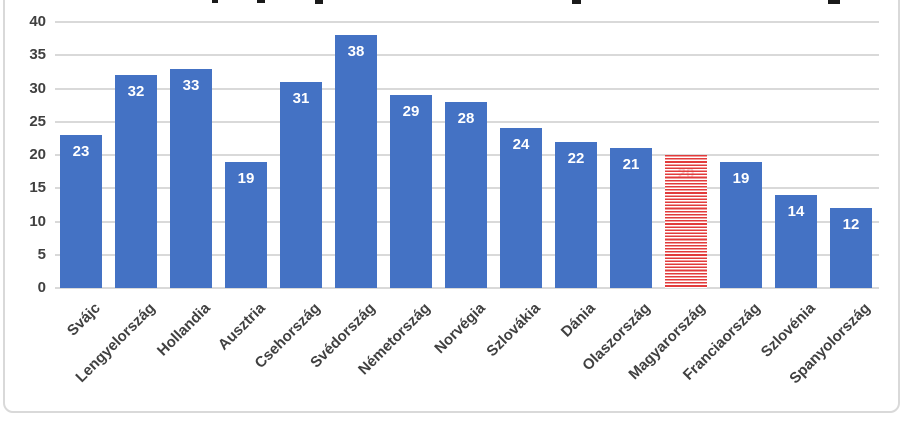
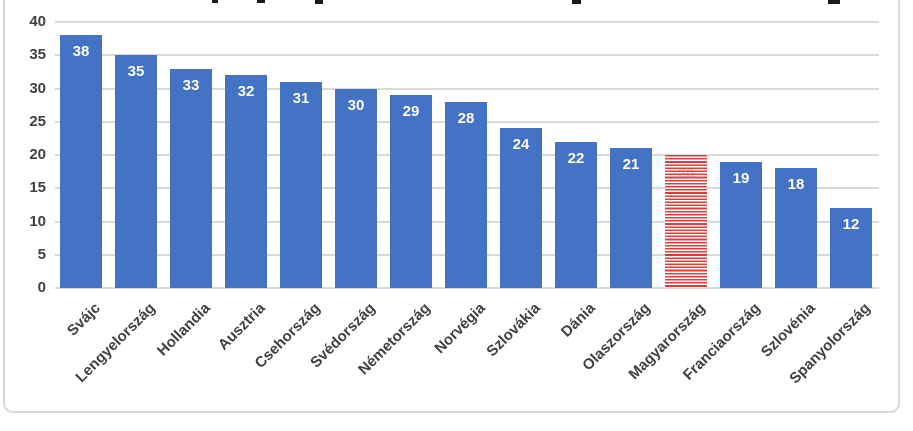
Svájc: 23 -> 38
Lengyelország: 32 -> 35
Ausztria: 19 -> 32
Svédország: 38 -> 30
Szlovénia: 14 -> 18
